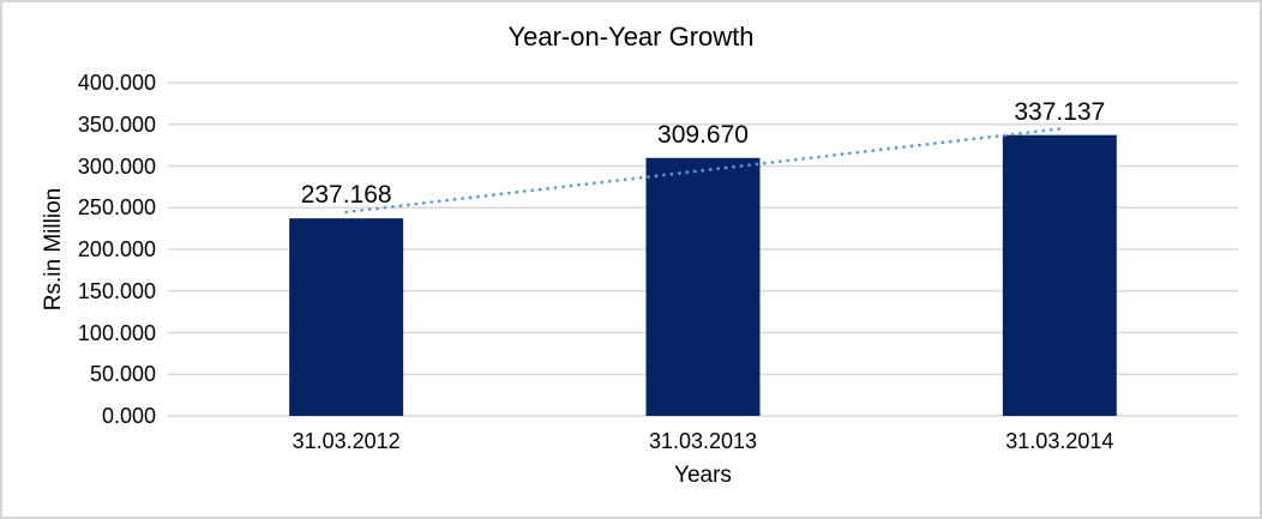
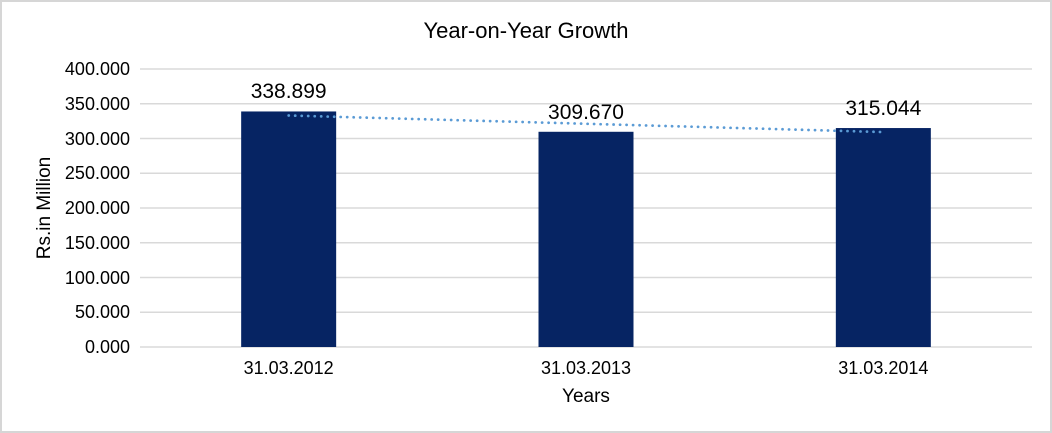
31.03.2012: 237.168 -> 338.899
31.03.2014: 337.137 -> 315.044
